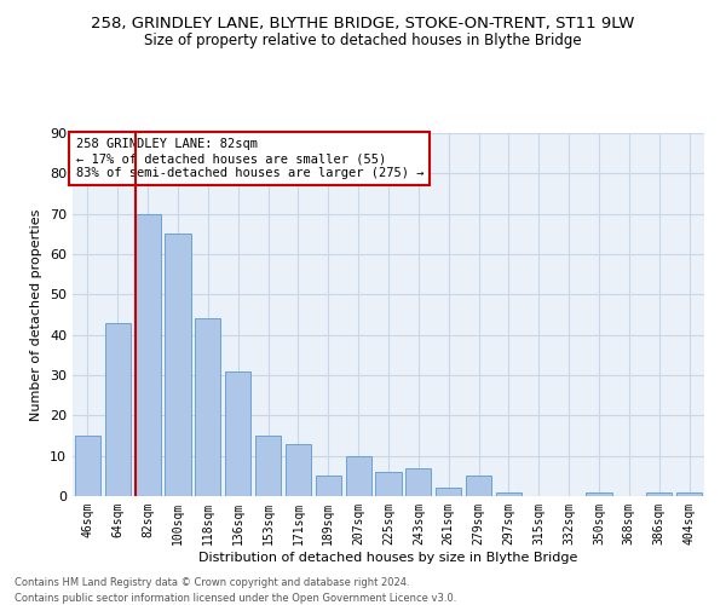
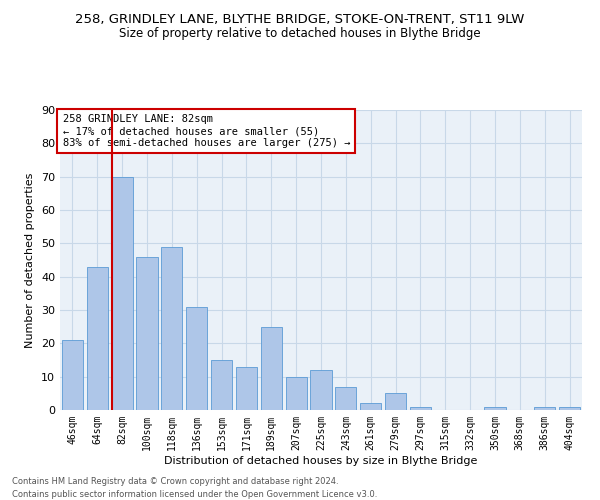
46sqm: 15 -> 21
100sqm: 65 -> 46
118sqm: 44 -> 49
189sqm: 5 -> 25
225sqm: 6 -> 12
